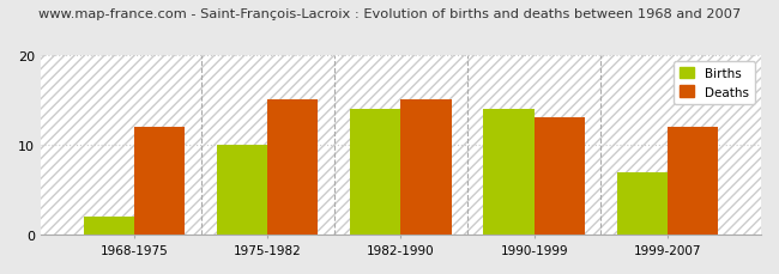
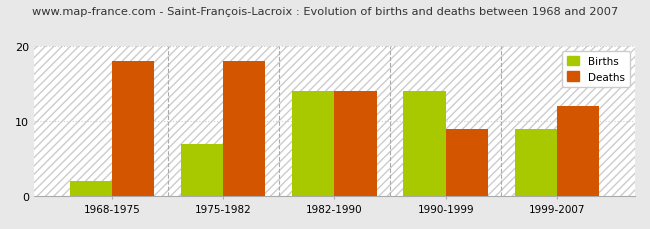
Deaths/1968-1975: 12 -> 18
Births/1975-1982: 10 -> 7
Deaths/1975-1982: 15 -> 18
Deaths/1982-1990: 15 -> 14
Deaths/1990-1999: 13 -> 9
Births/1999-2007: 7 -> 9
